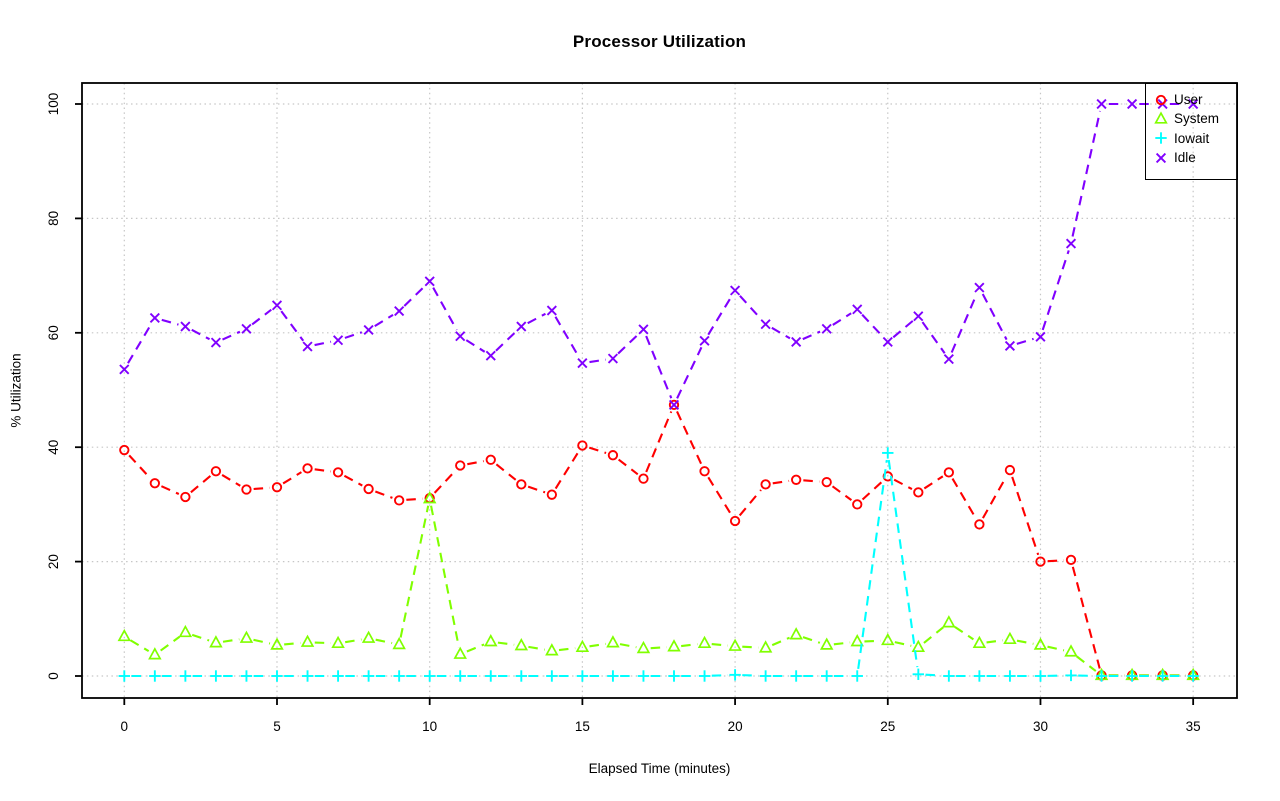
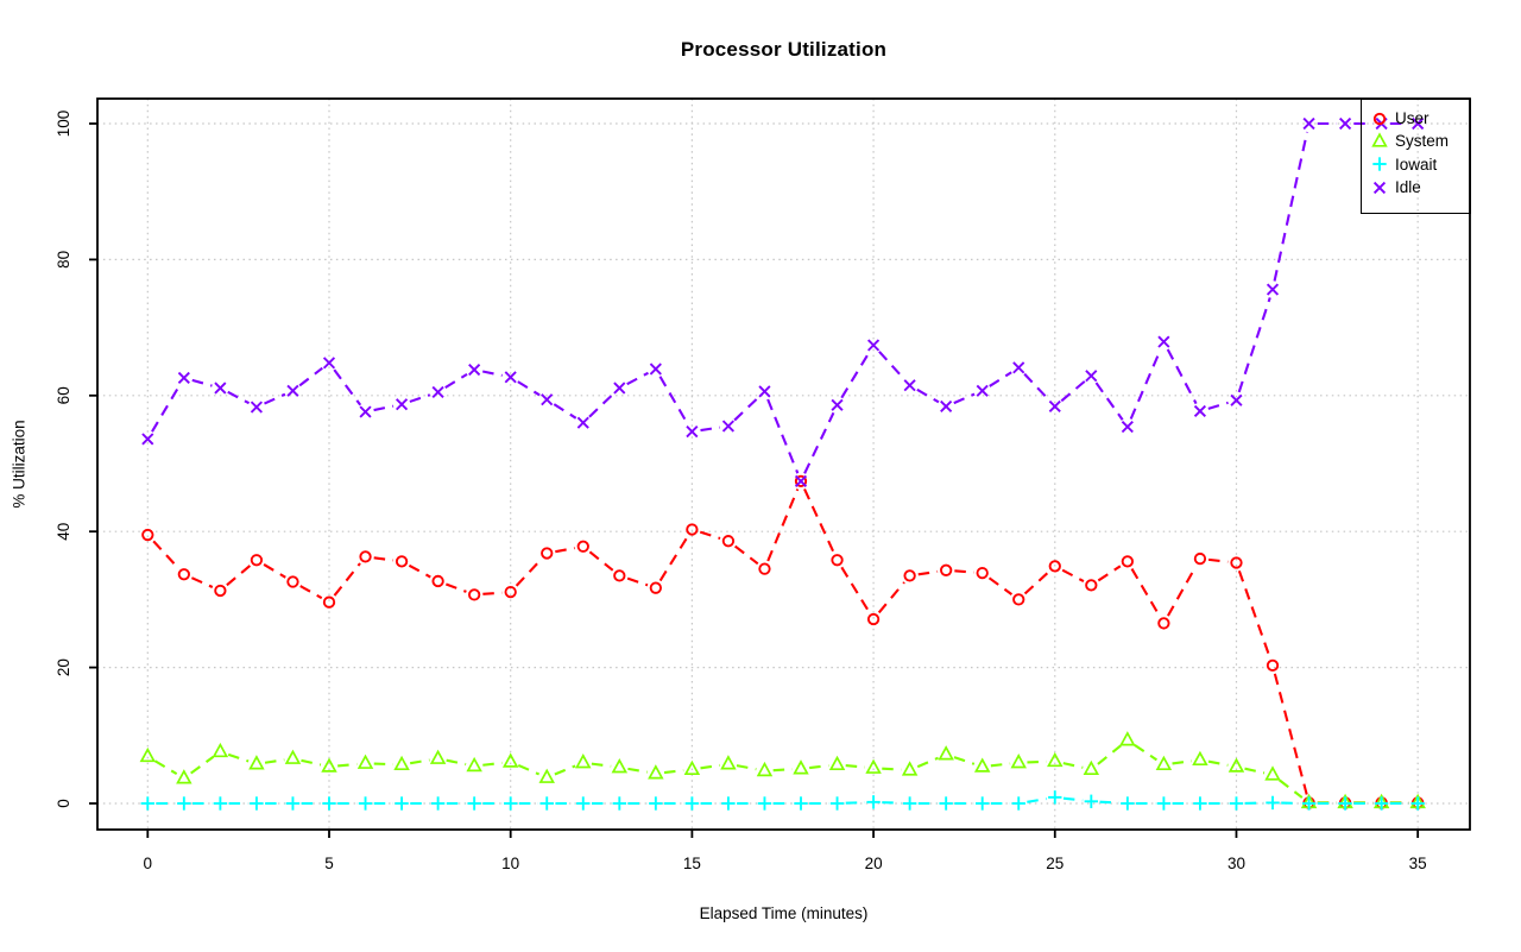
User/5: 33 -> 30
System/10: 31 -> 6
Idle/10: 69 -> 63
Iowait/25: 39 -> 1
User/30: 20 -> 35
